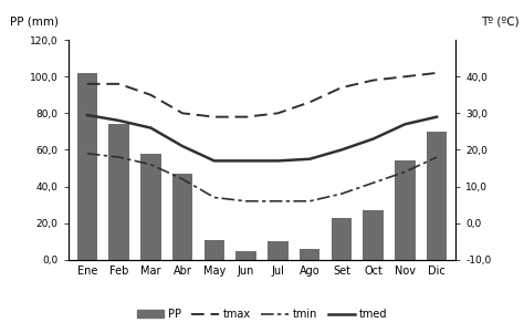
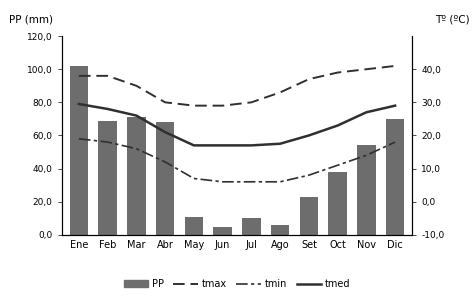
PP/Feb: 74 -> 69
PP/Mar: 58 -> 71
PP/Abr: 47 -> 68
PP/Oct: 27 -> 38
